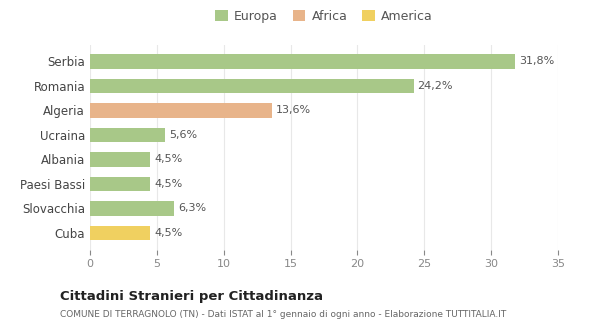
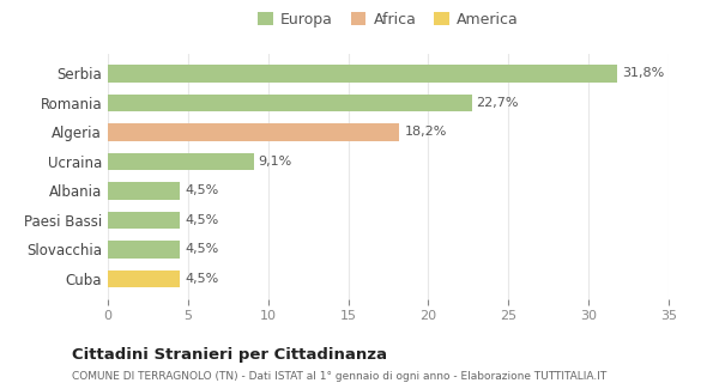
Romania: 24,2% -> 22,7%
Algeria: 13,6% -> 18,2%
Ucraina: 5,6% -> 9,1%
Slovacchia: 6,3% -> 4,5%
